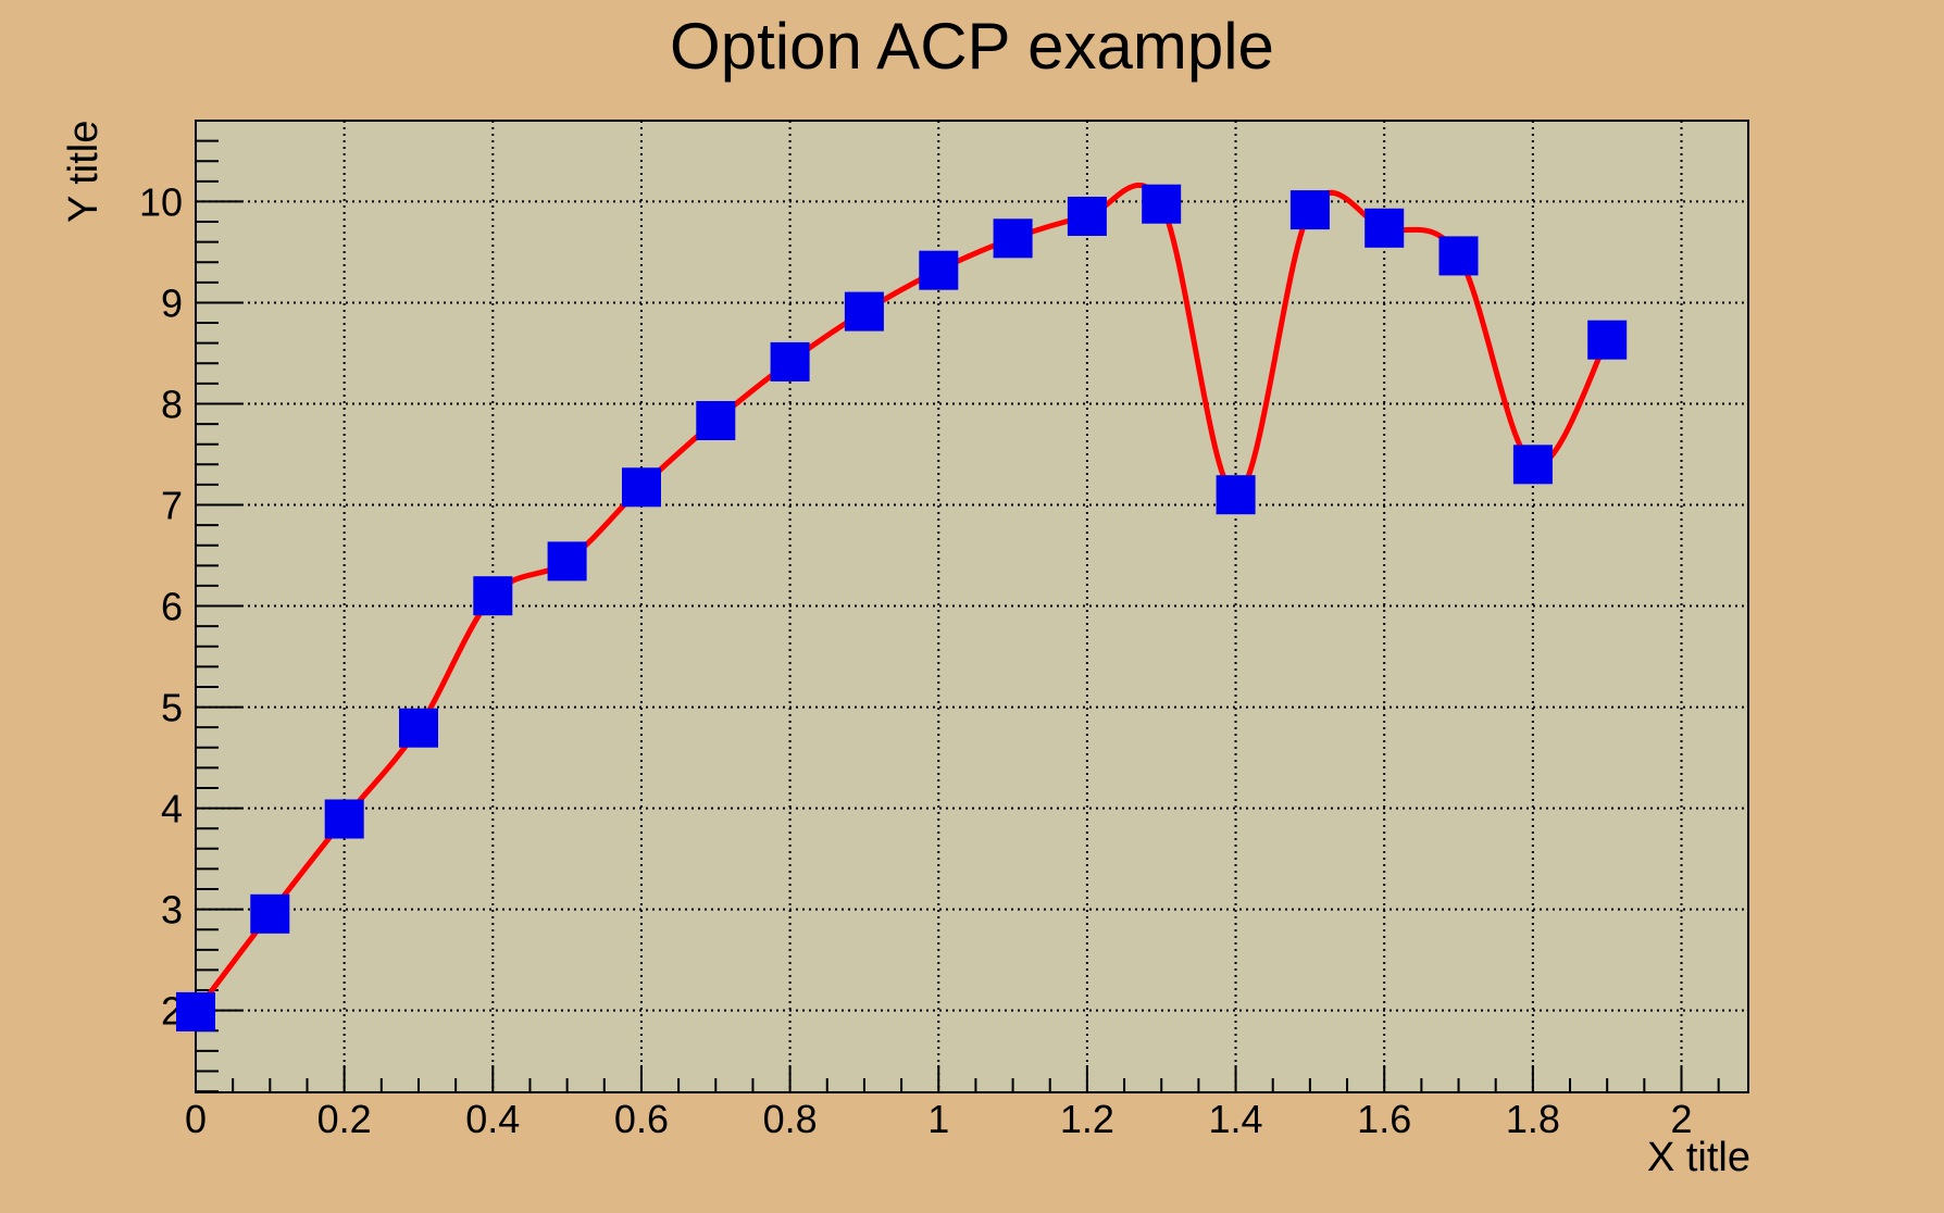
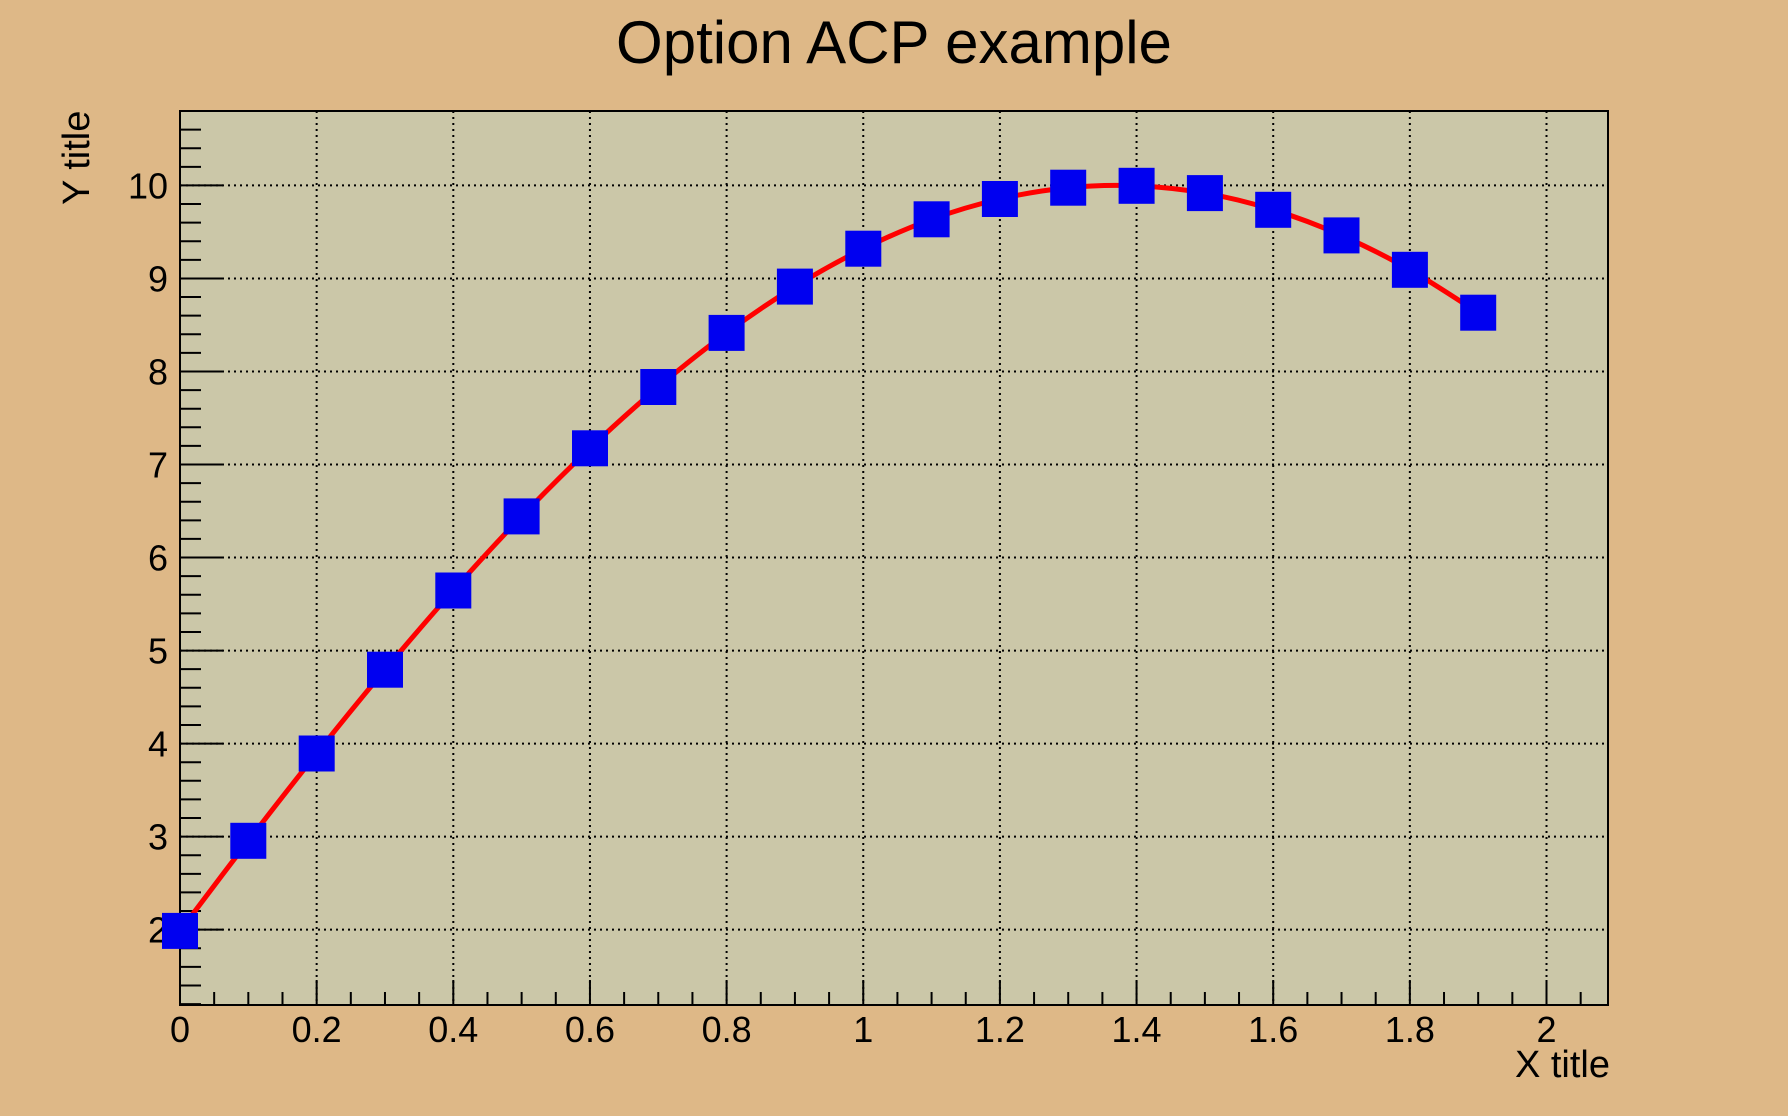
0.4: 6.1 -> 5.6
1.4: 7.1 -> 10.0
1.8: 7.4 -> 9.1
